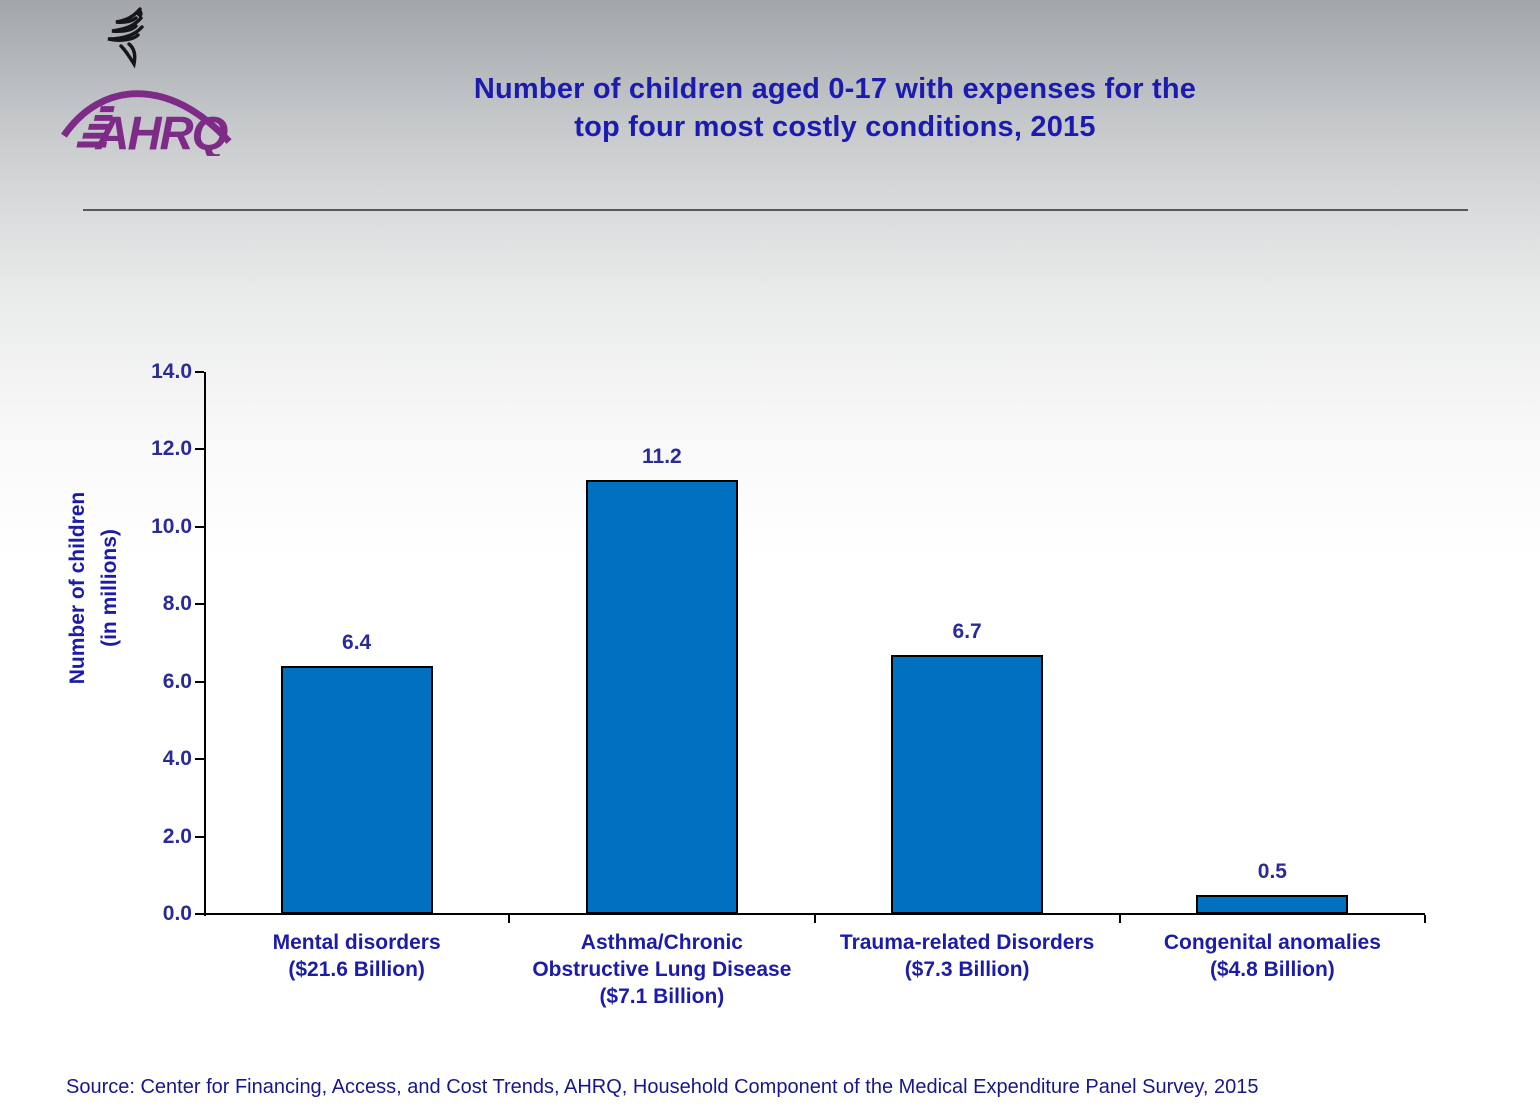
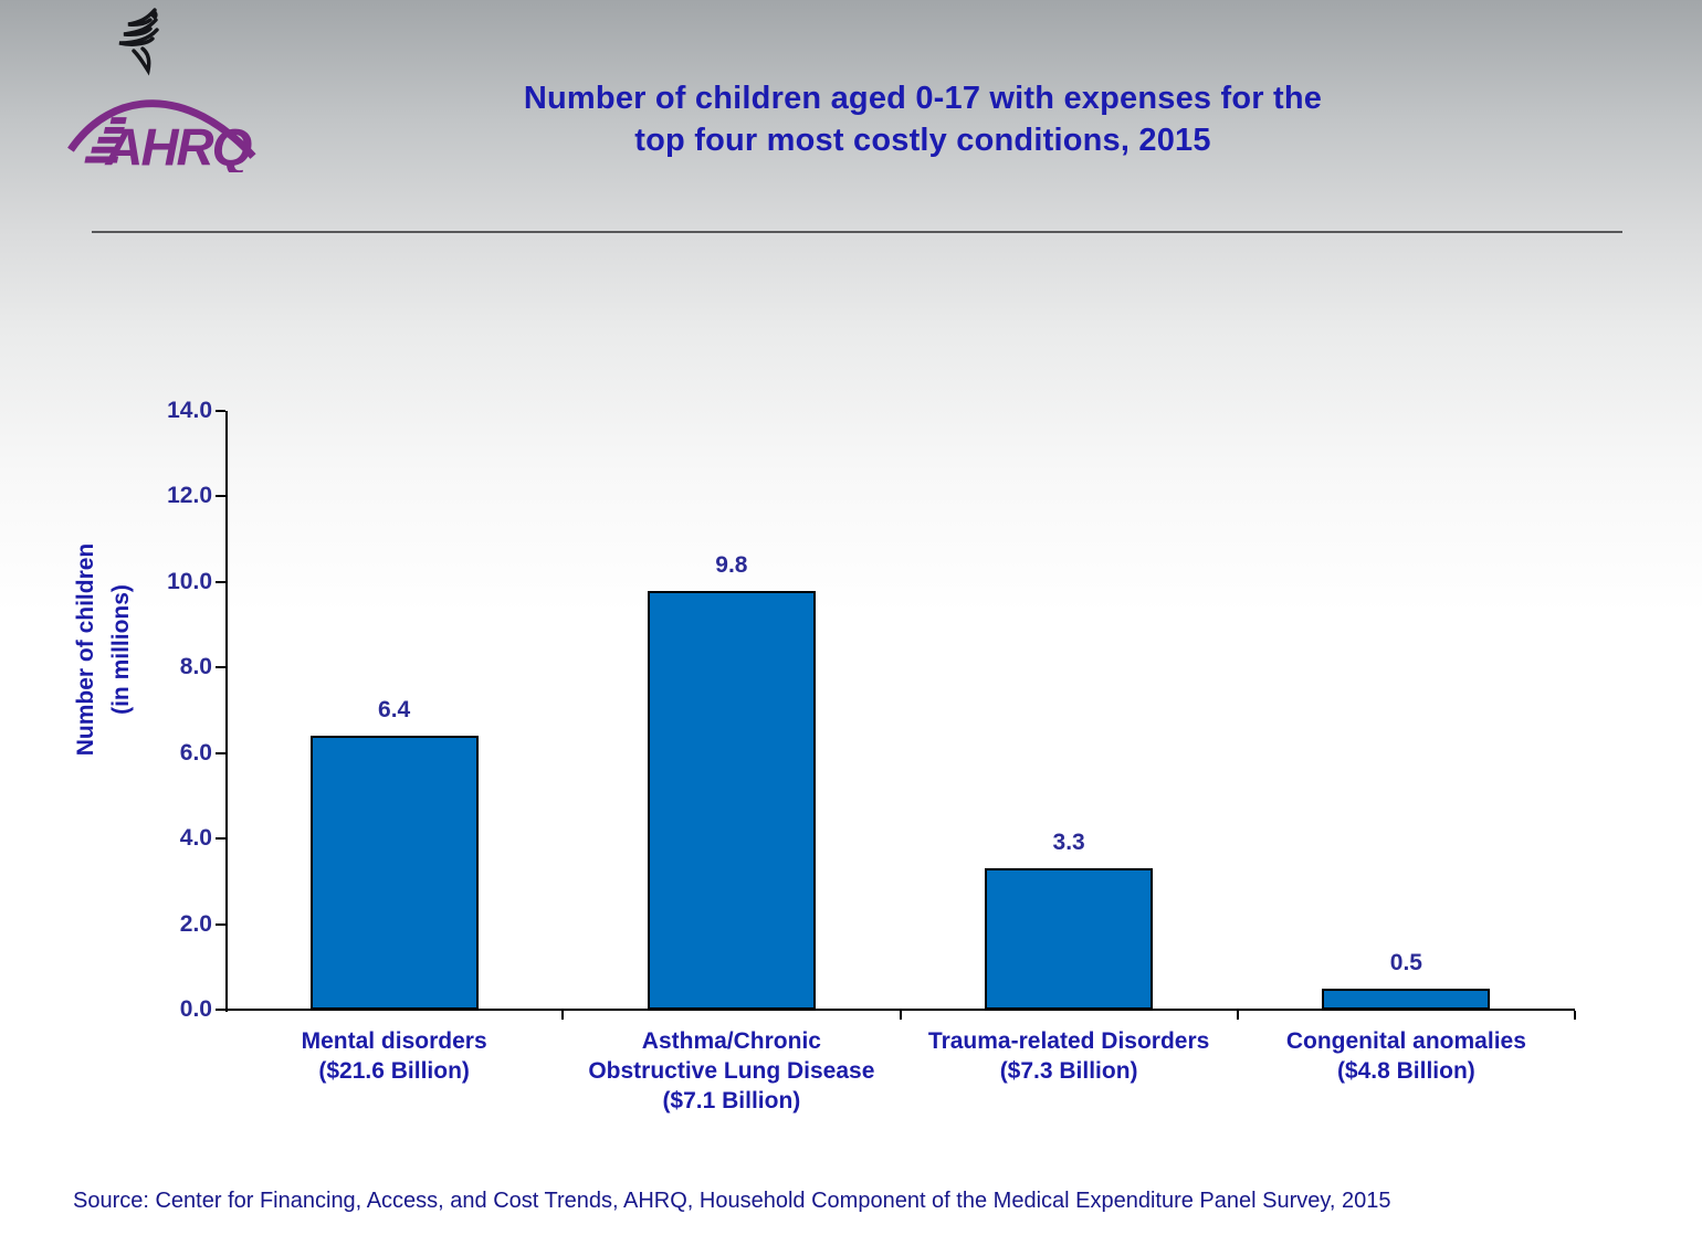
Asthma/Chronic Obstructive Lung Disease ($7.1 Billion): 11.2 -> 9.8
Trauma-related Disorders ($7.3 Billion): 6.7 -> 3.3
